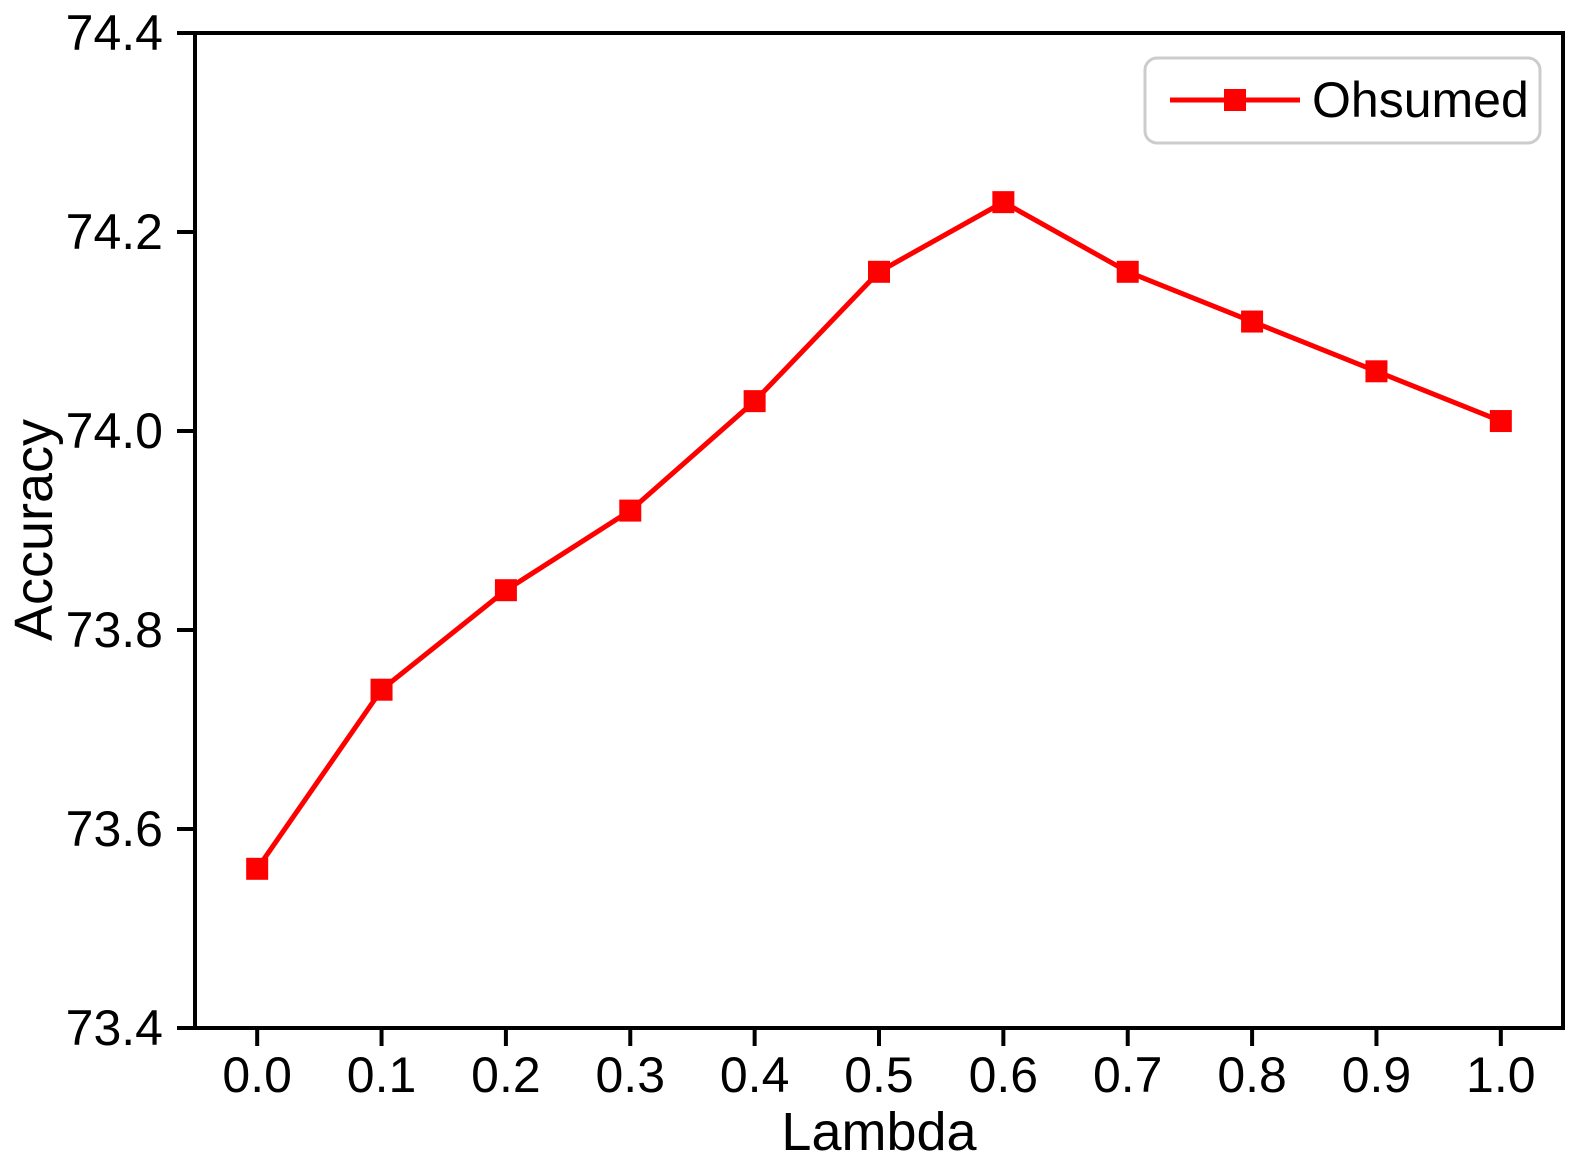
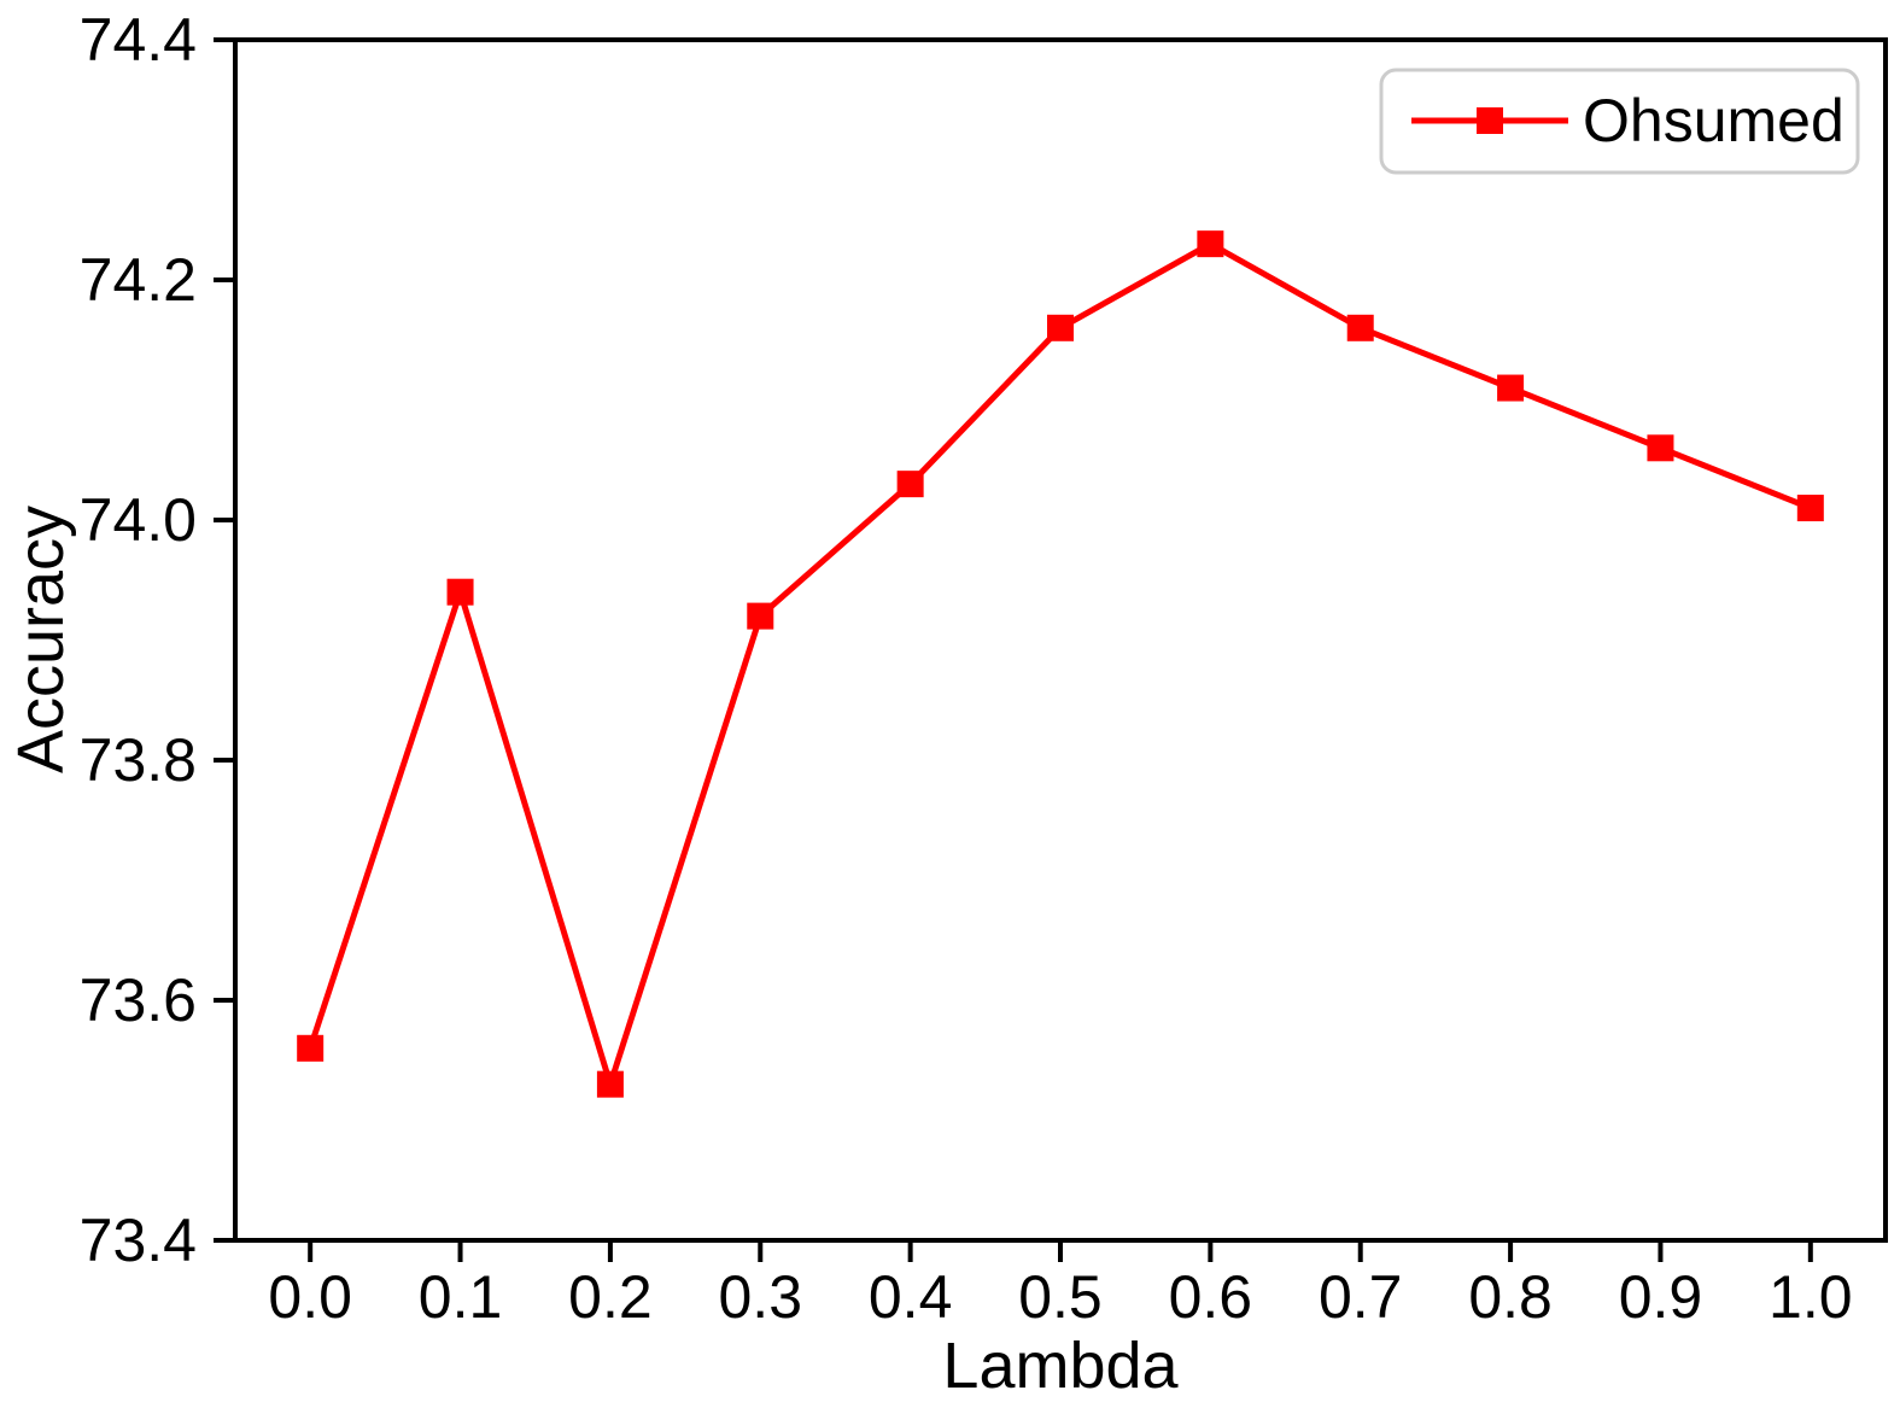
0.1: 73.74 -> 73.94
0.2: 73.84 -> 73.53
